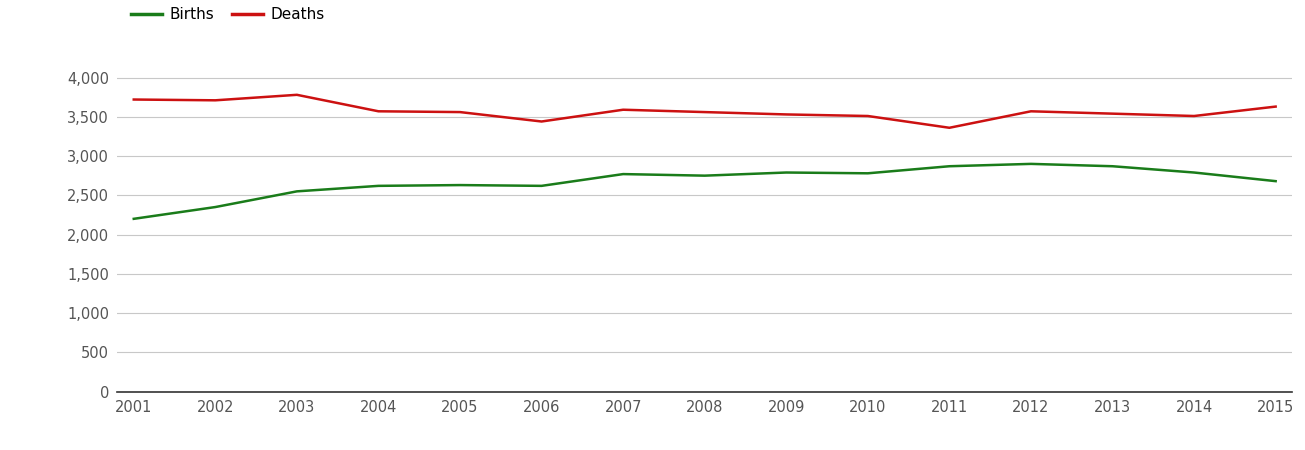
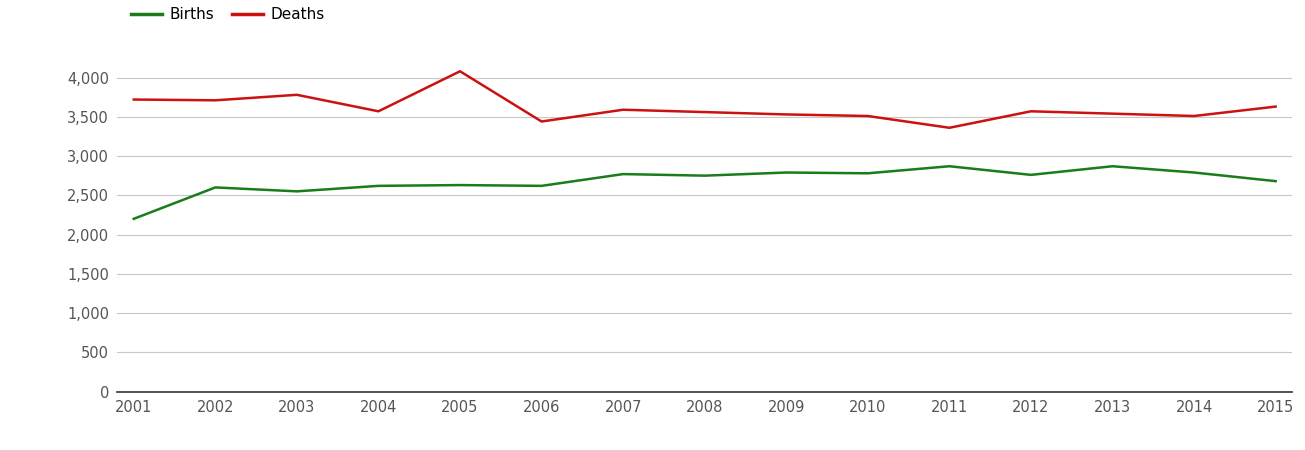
Births/2002: 2,350 -> 2,600
Deaths/2005: 3,560 -> 4,080
Births/2012: 2,900 -> 2,760
